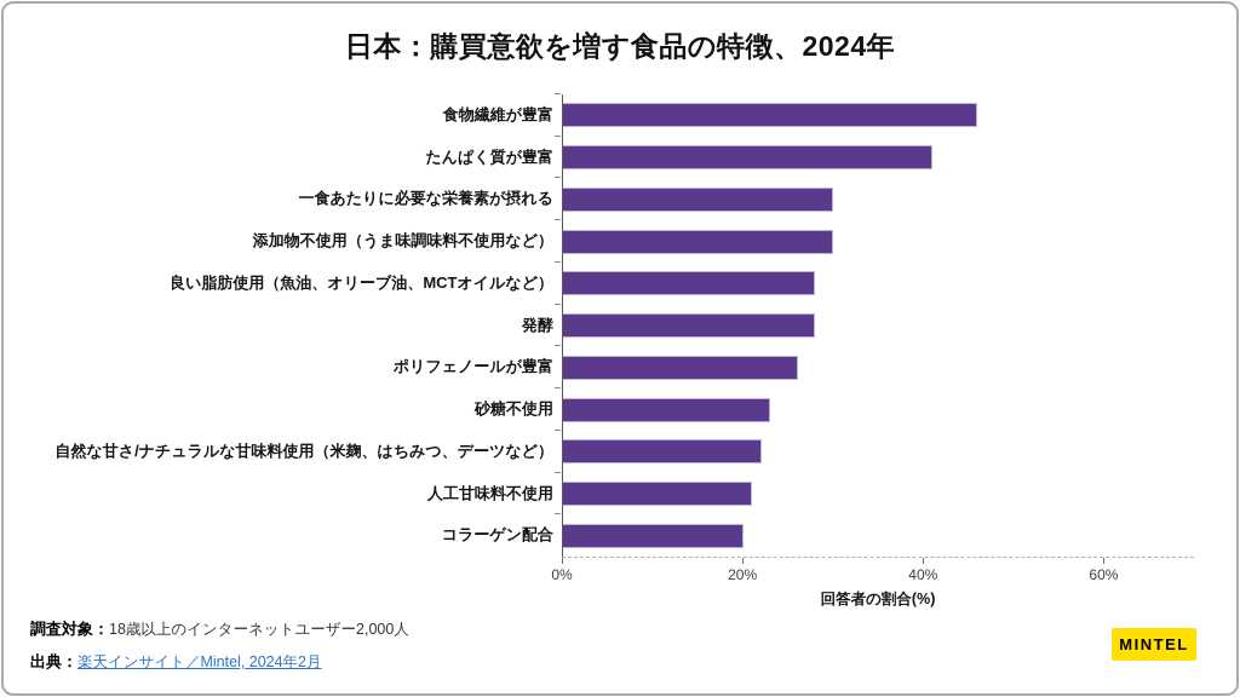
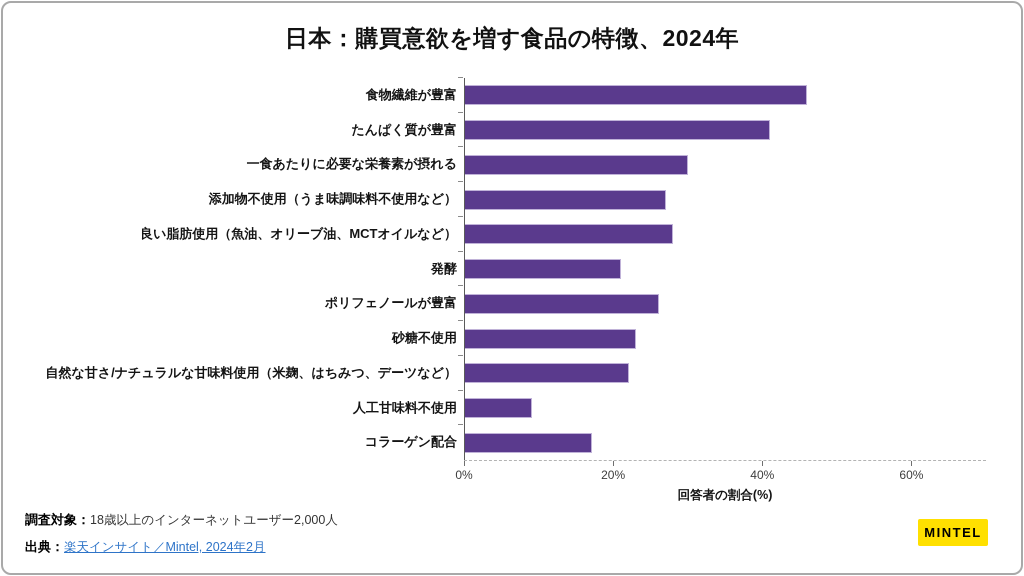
添加物不使用（うま味調味料不使用など）: 30% -> 27%
発酵: 28% -> 21%
人工甘味料不使用: 21% -> 9%
コラーゲン配合: 20% -> 17%
